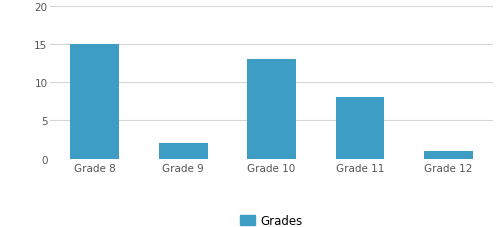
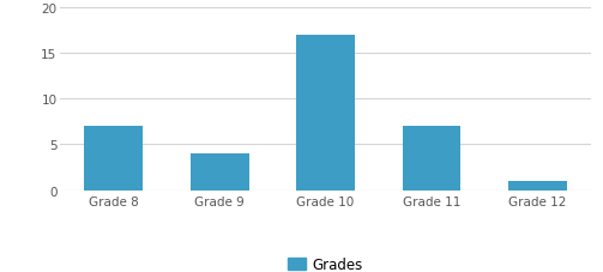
Grade 8: 15 -> 7
Grade 9: 2 -> 4
Grade 10: 13 -> 17
Grade 11: 8 -> 7
